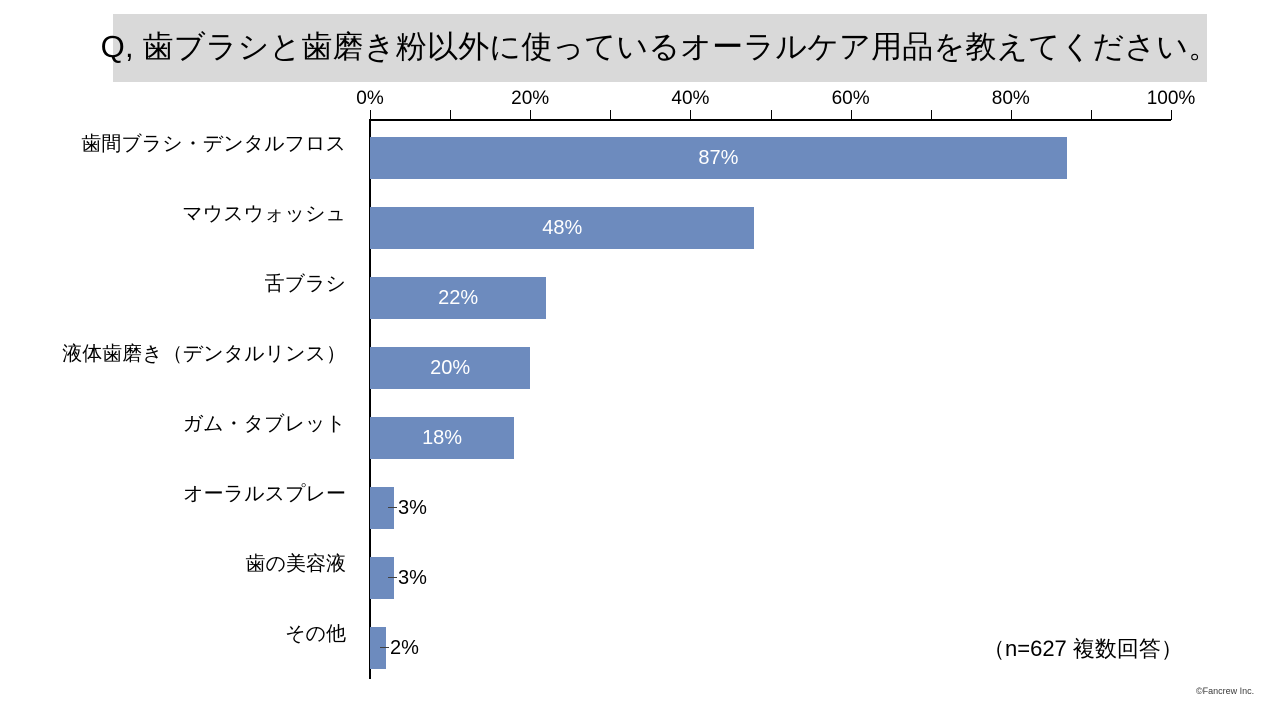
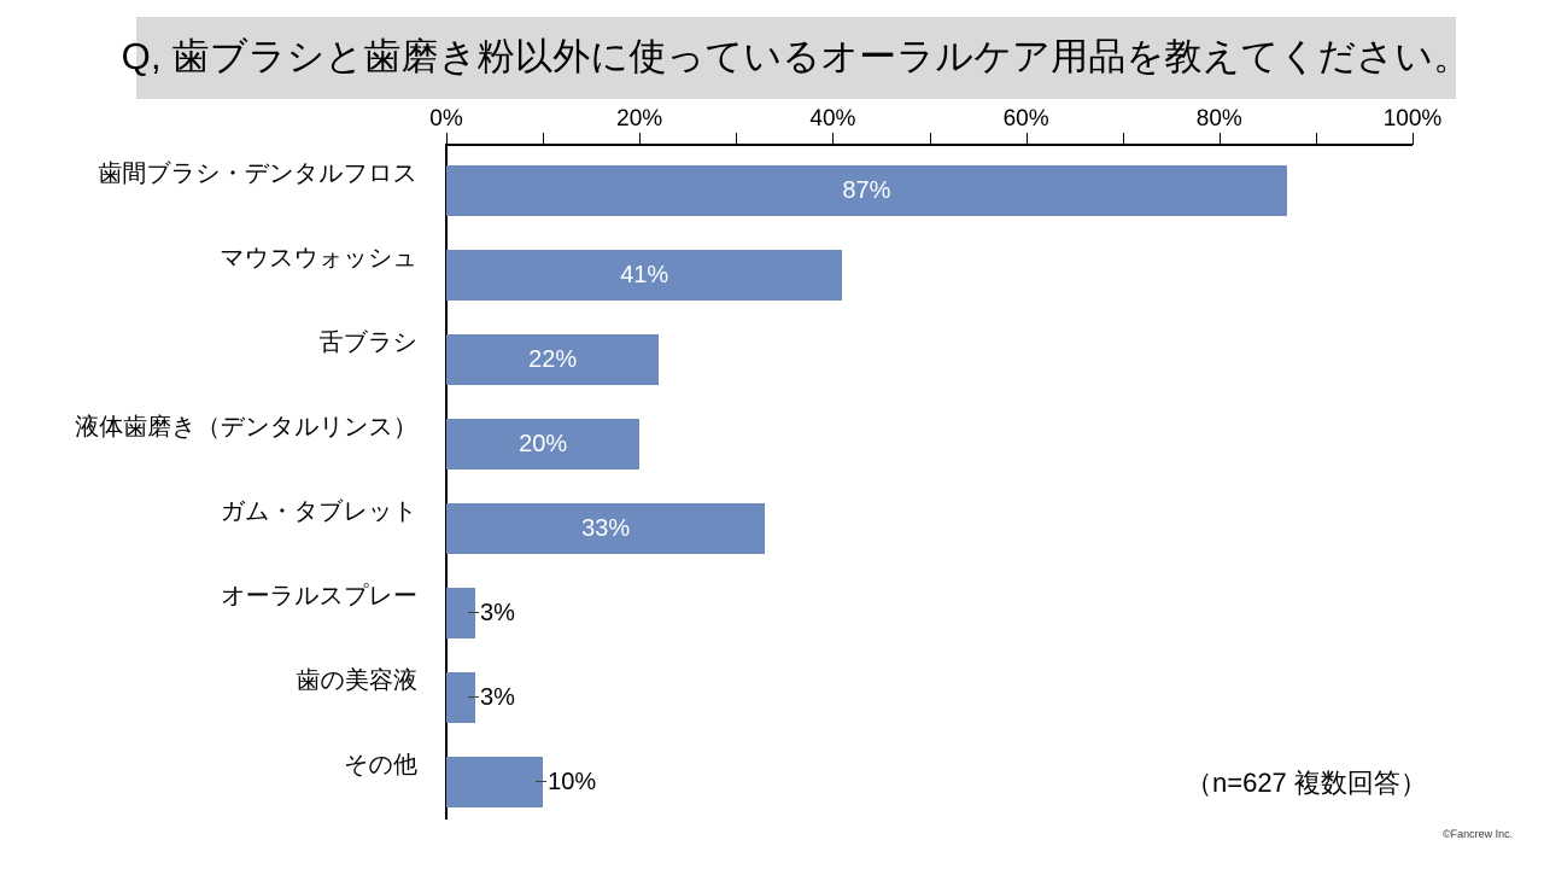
マウスウォッシュ: 48% -> 41%
ガム・タブレット: 18% -> 33%
その他: 2% -> 10%
